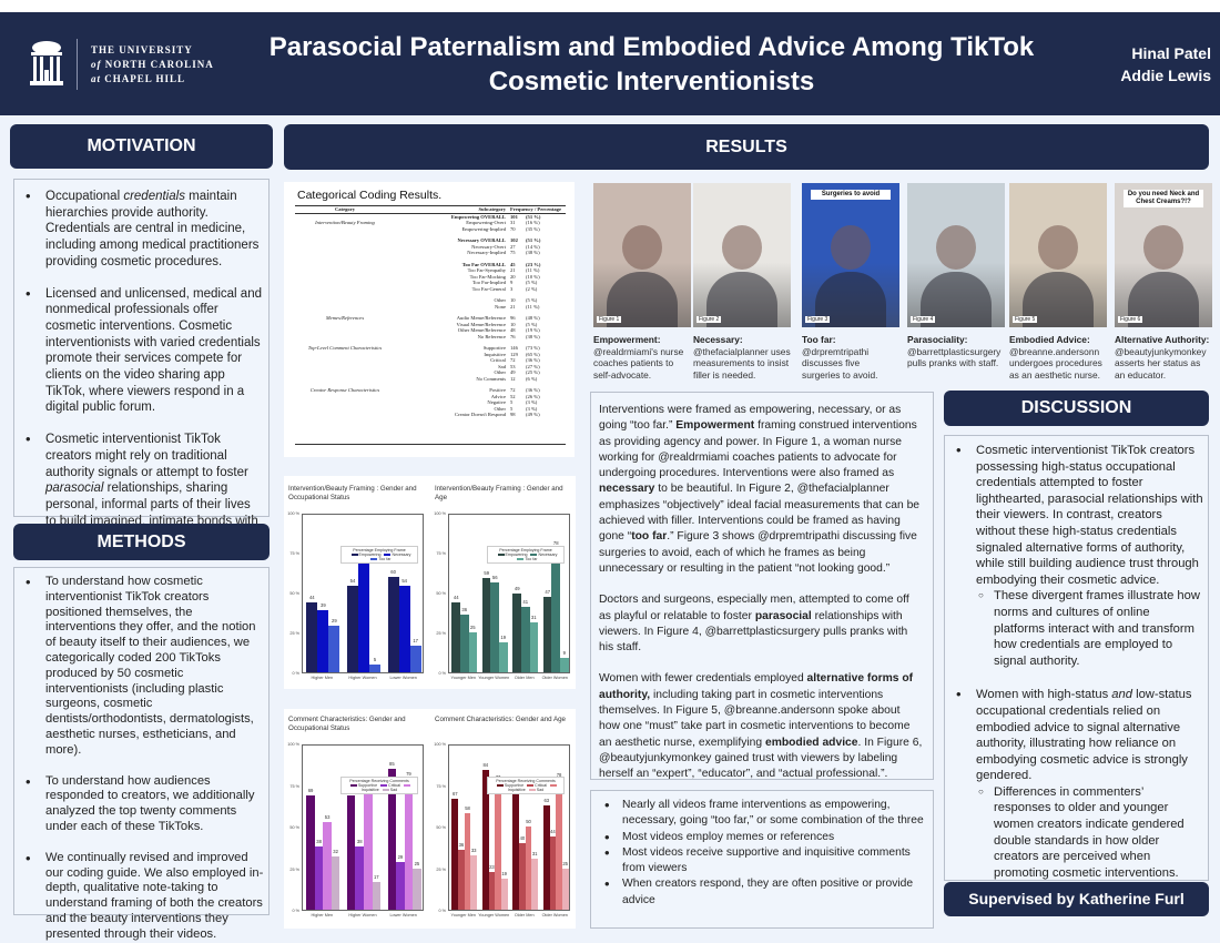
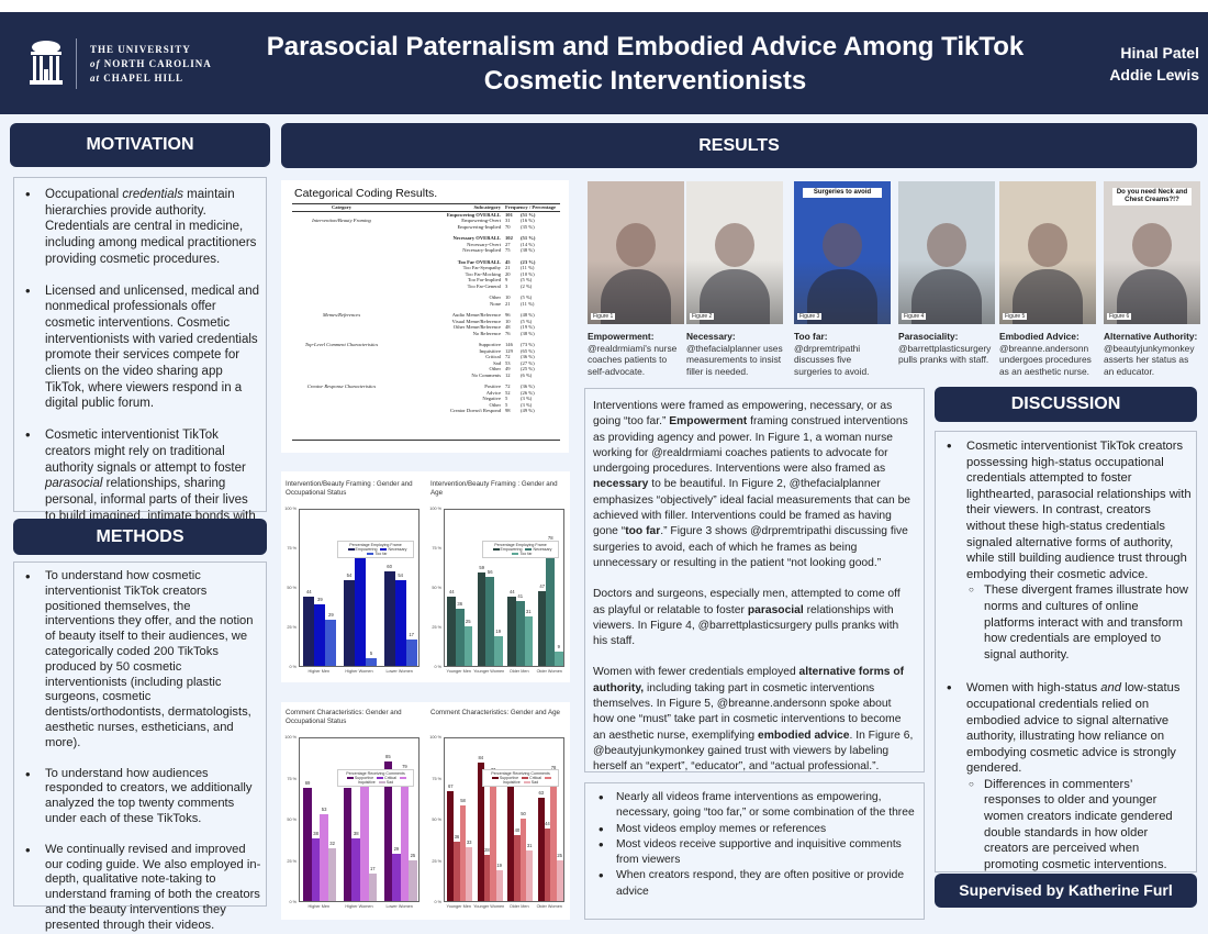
Intervention/Beauty Framing : Gender and Age/Empowering/Older Men: 49 -> 44
Comment Characteristics: Gender and Age/Critical/Younger Women: 23 -> 28
